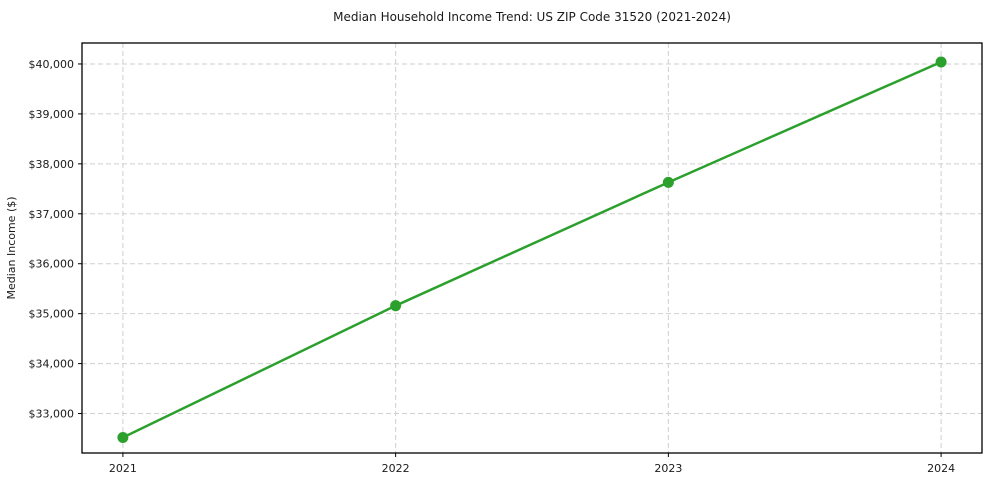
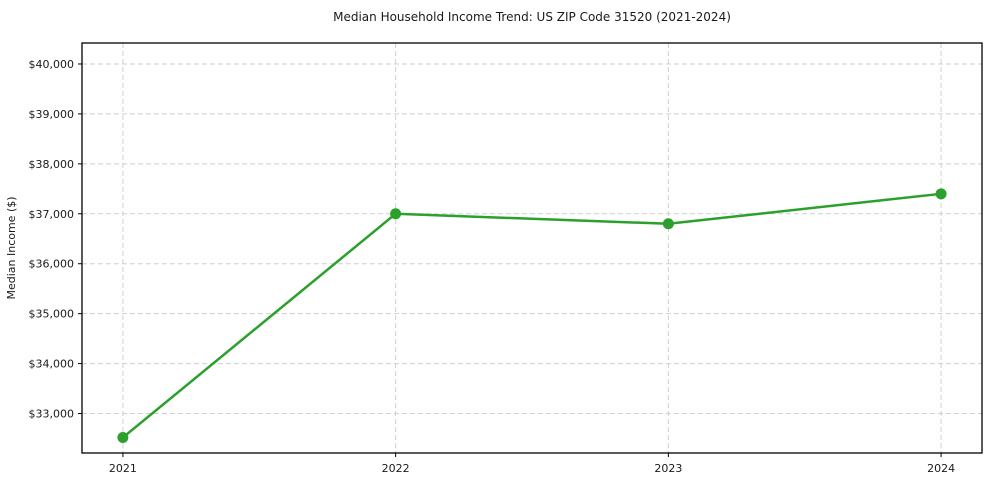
2022: $35200 -> $37000
2023: $37600 -> $36800
2024: $40000 -> $37400
